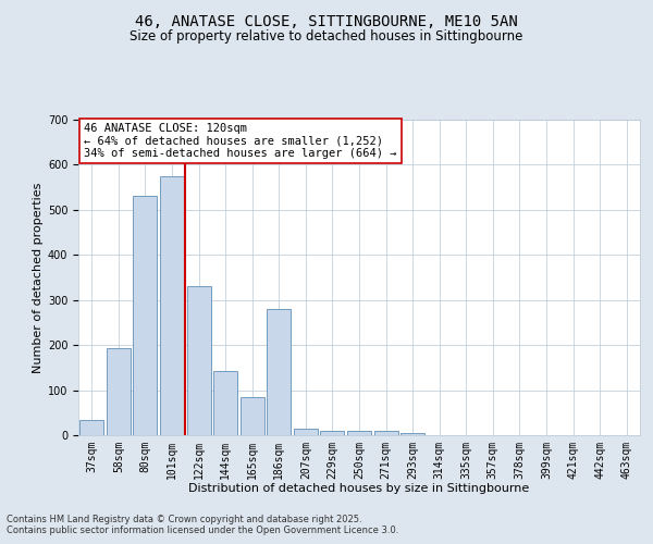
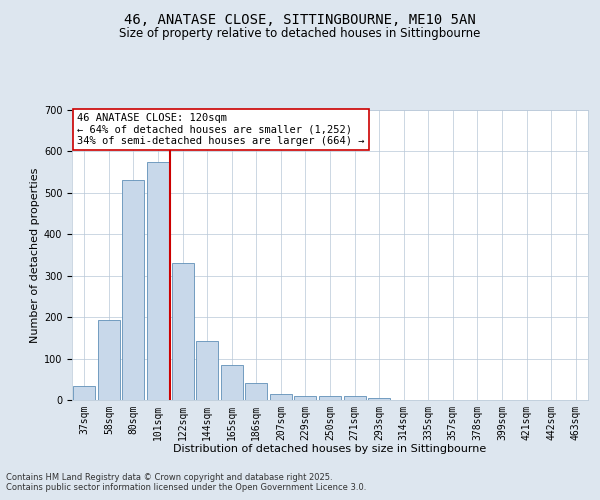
186sqm: 280 -> 40
